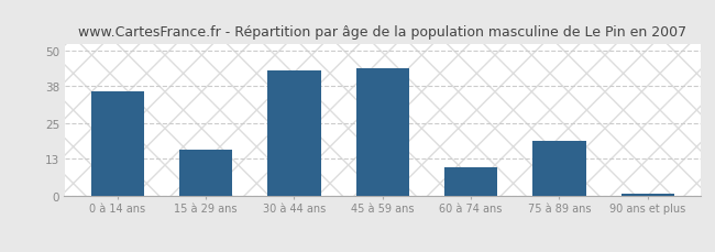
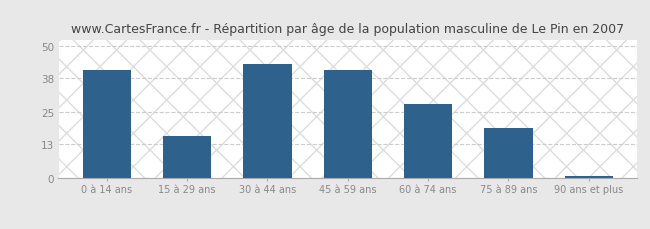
0 à 14 ans: 36 -> 41
45 à 59 ans: 44 -> 41
60 à 74 ans: 10 -> 28
